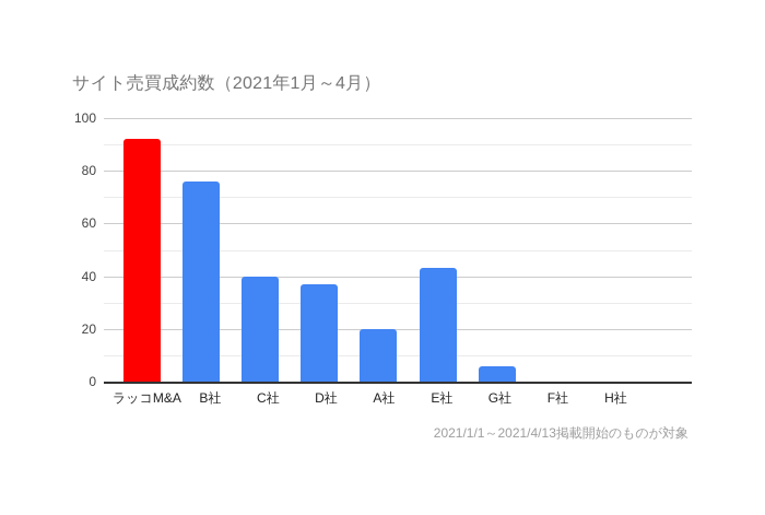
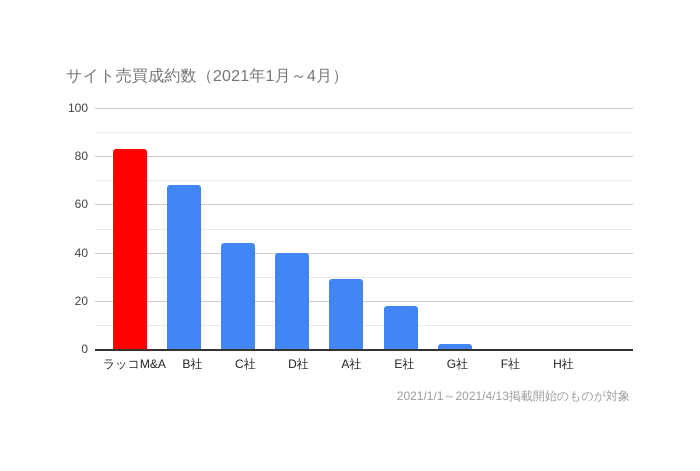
ラッコM&A: 92 -> 83
B社: 76 -> 68
C社: 40 -> 44
D社: 37 -> 40
A社: 20 -> 29
E社: 43 -> 18
G社: 6 -> 2
